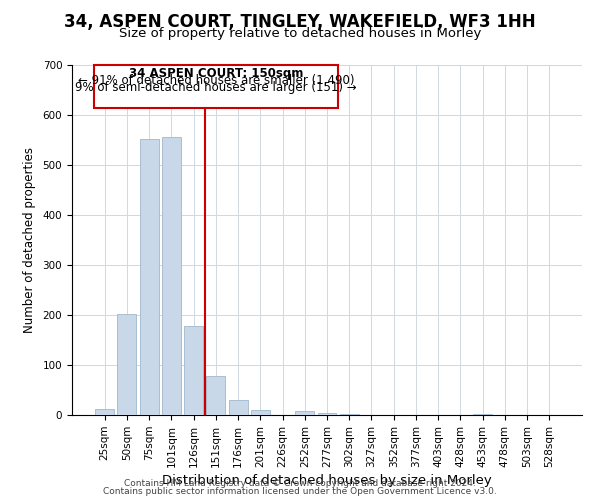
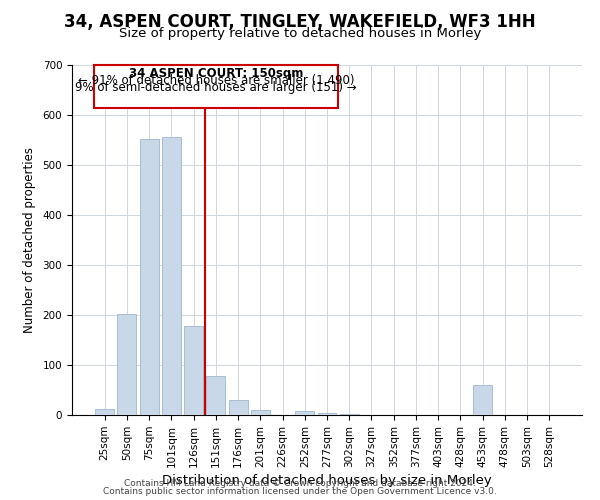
453sqm: 3 -> 60
